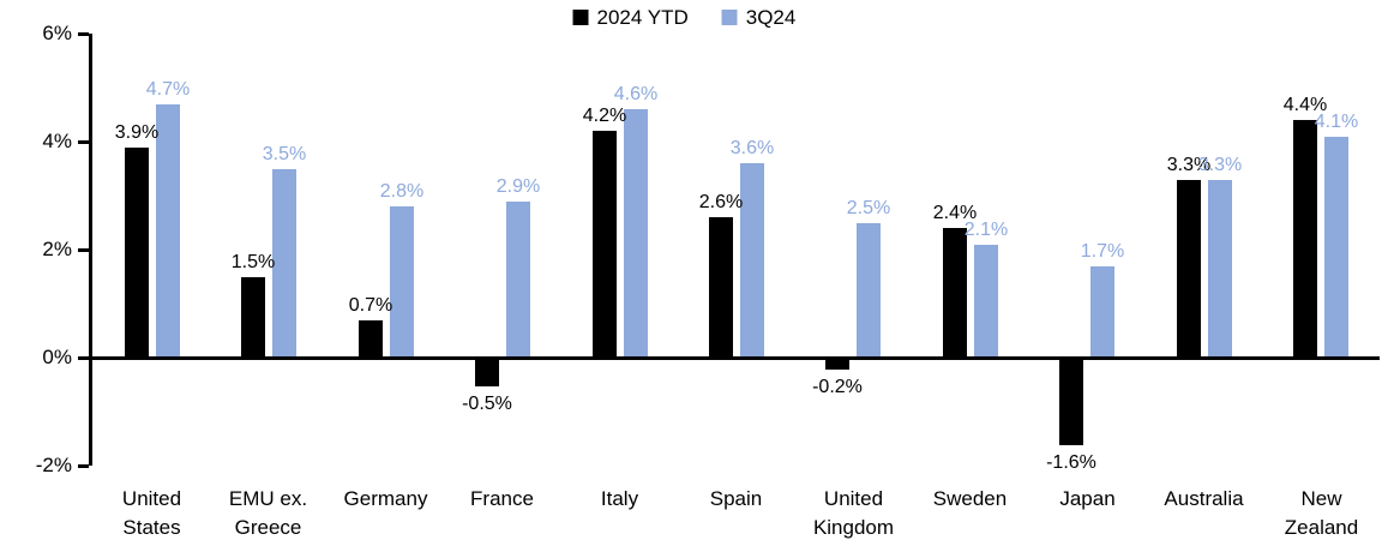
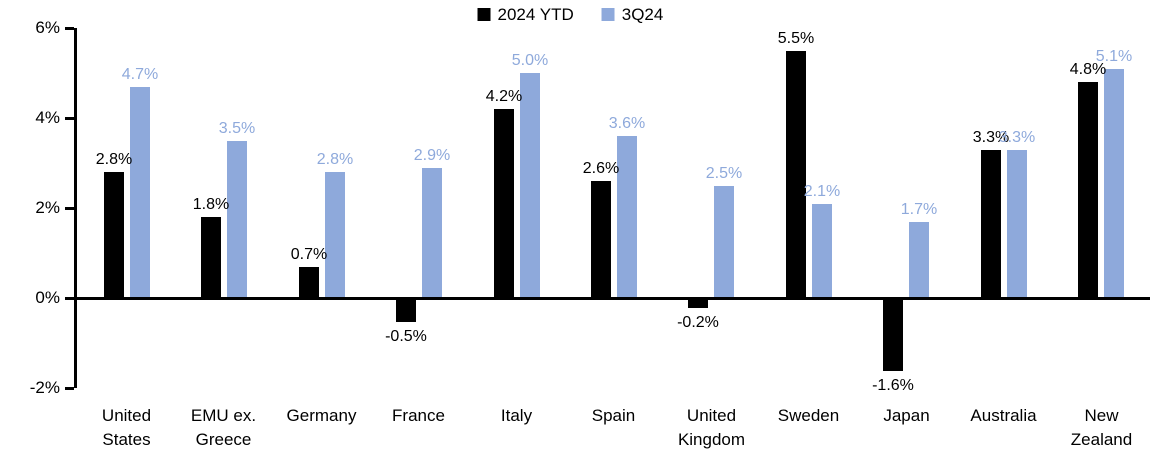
2024 YTD/United States: 3.9% -> 2.8%
2024 YTD/EMU ex. Greece: 1.5% -> 1.8%
3Q24/Italy: 4.6% -> 5.0%
2024 YTD/Sweden: 2.4% -> 5.5%
2024 YTD/New Zealand: 4.4% -> 4.8%
3Q24/New Zealand: 4.1% -> 5.1%
